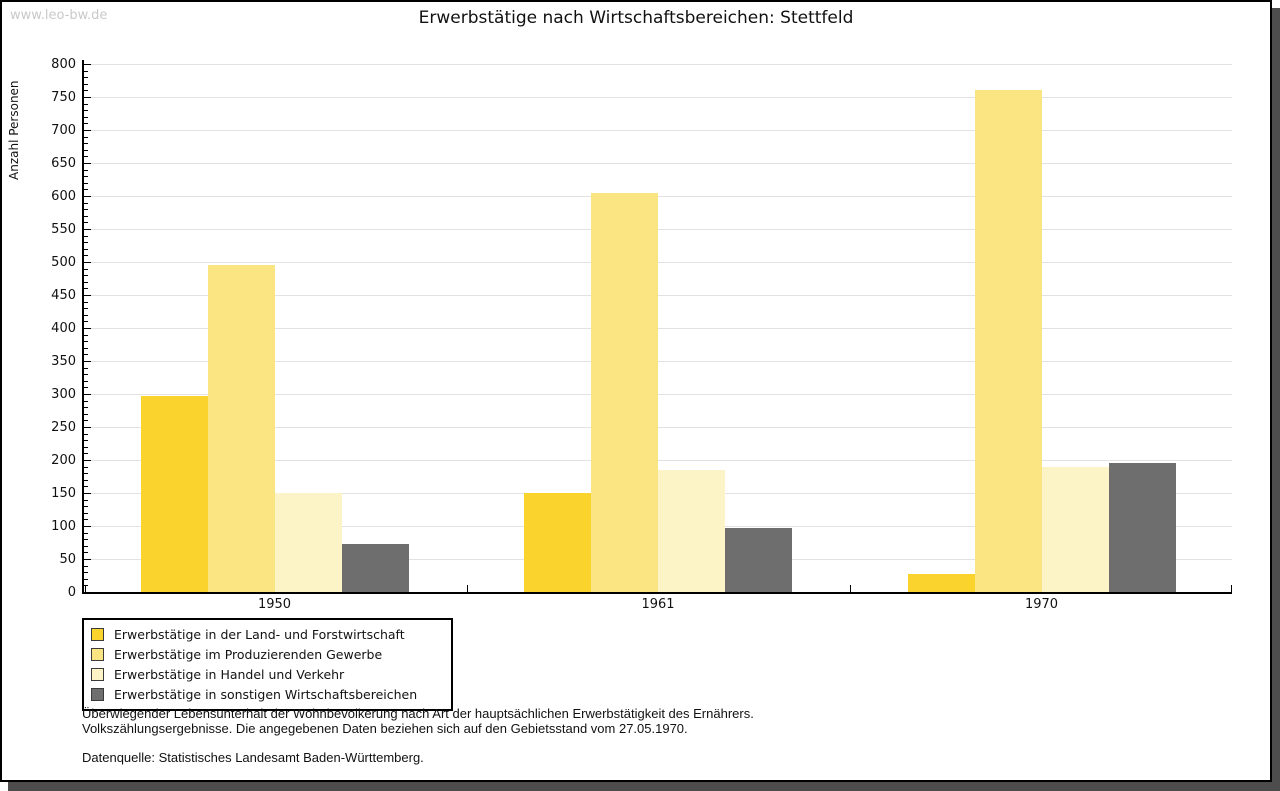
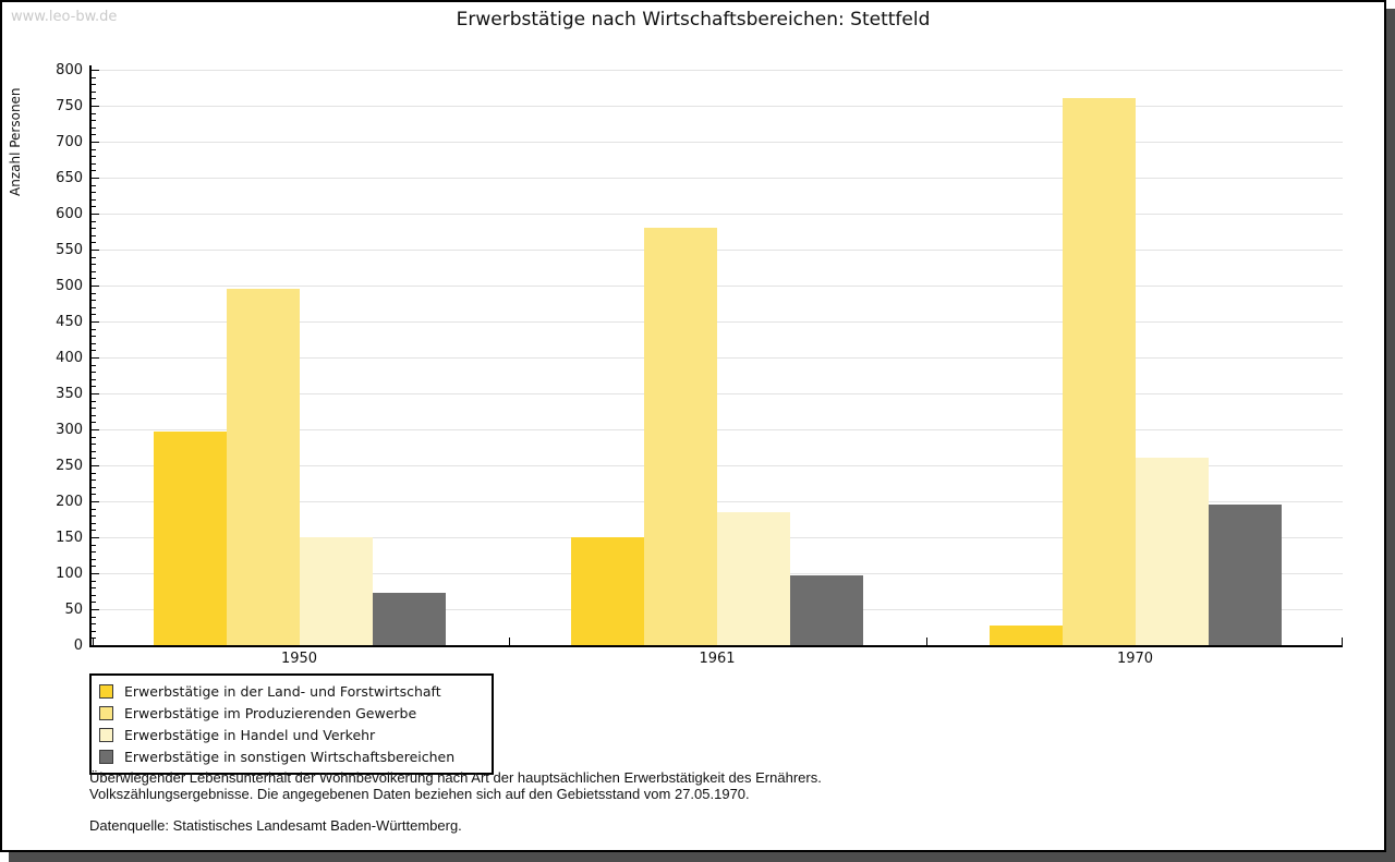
Erwerbstätige im Produzierenden Gewerbe/1961: 600 -> 580
Erwerbstätige in Handel und Verkehr/1970: 190 -> 260
